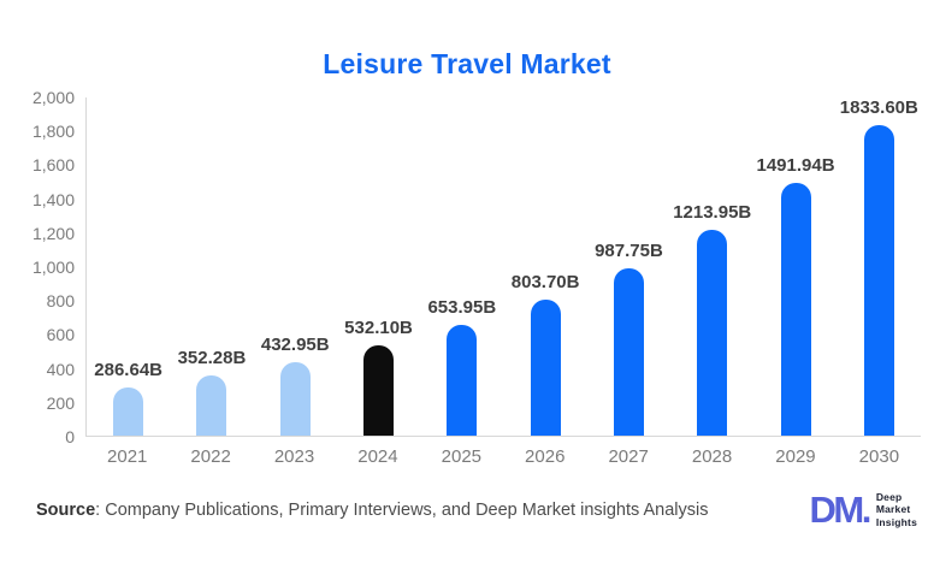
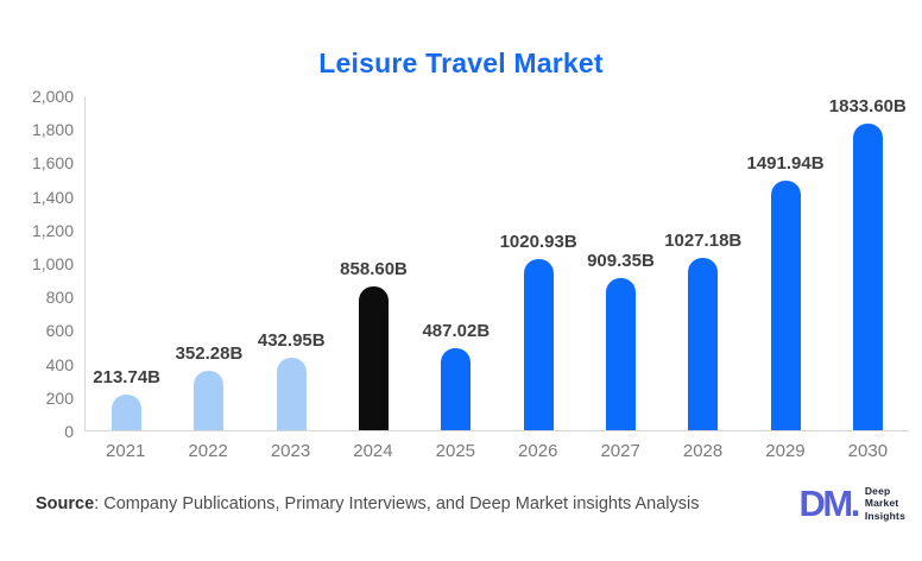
2021: 286.64B -> 213.74B
2024: 532.10B -> 858.60B
2025: 653.95B -> 487.02B
2026: 803.70B -> 1020.93B
2027: 987.75B -> 909.35B
2028: 1213.95B -> 1027.18B
